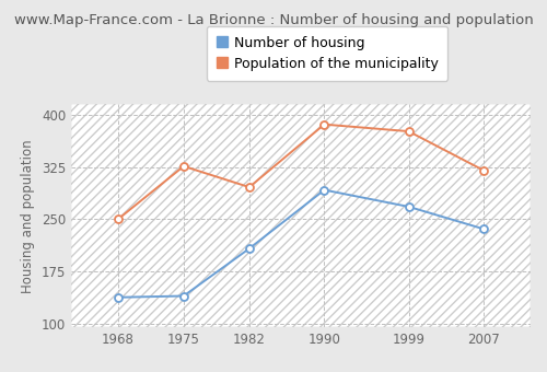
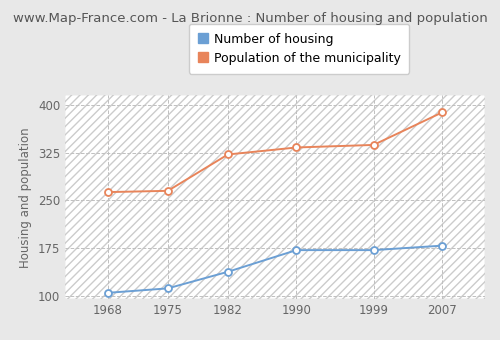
Number of housing/1968: 138 -> 105
Population of the municipality/1968: 250 -> 263
Number of housing/1975: 140 -> 112
Population of the municipality/1975: 326 -> 265
Number of housing/1982: 208 -> 138
Population of the municipality/1982: 296 -> 322
Number of housing/1990: 292 -> 172
Population of the municipality/1990: 386 -> 333
Number of housing/1999: 268 -> 172
Population of the municipality/1999: 376 -> 337
Number of housing/2007: 236 -> 179
Population of the municipality/2007: 320 -> 388
